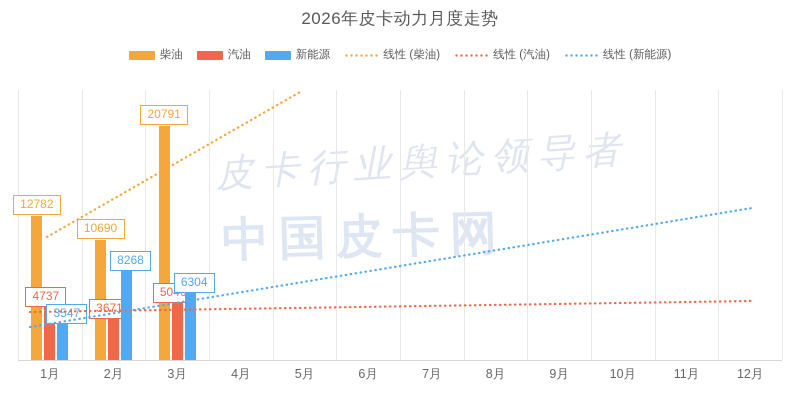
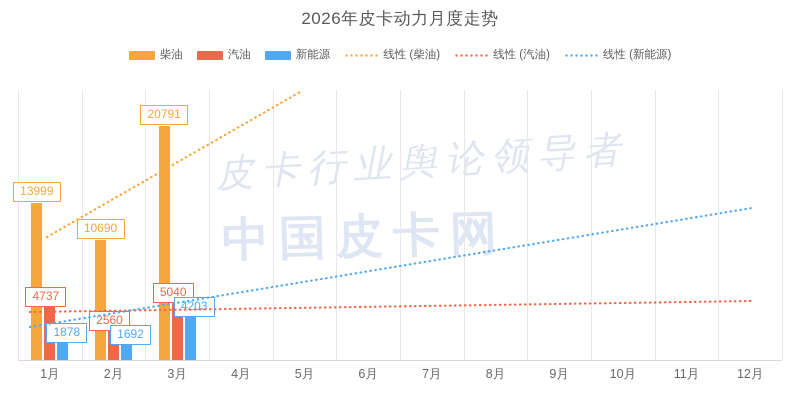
柴油/1月: 12782 -> 13999
新能源/1月: 3547 -> 1878
汽油/2月: 3671 -> 2560
新能源/2月: 8268 -> 1692
新能源/3月: 6304 -> 4203
